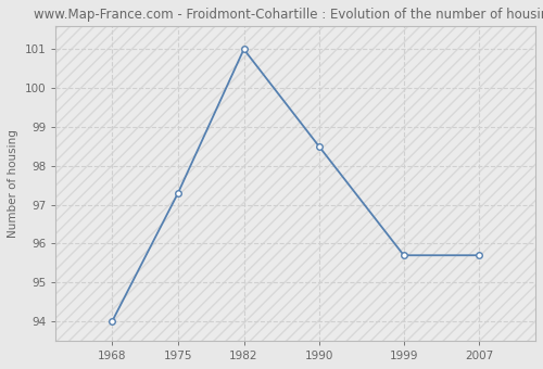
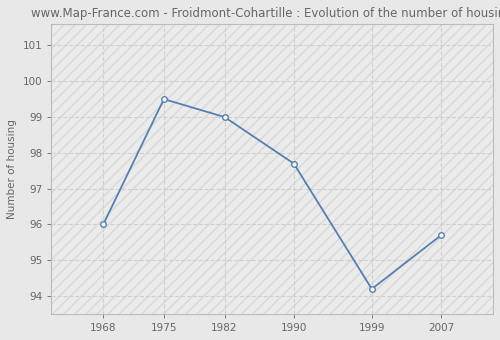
1968: 94.0 -> 96.0
1975: 97.3 -> 99.5
1982: 101.0 -> 99.0
1990: 98.5 -> 97.7
1999: 95.7 -> 94.2
